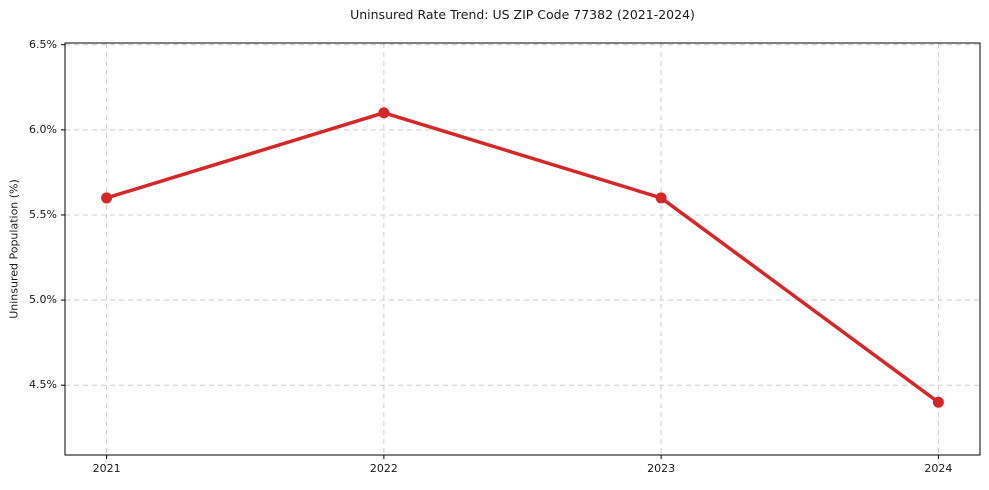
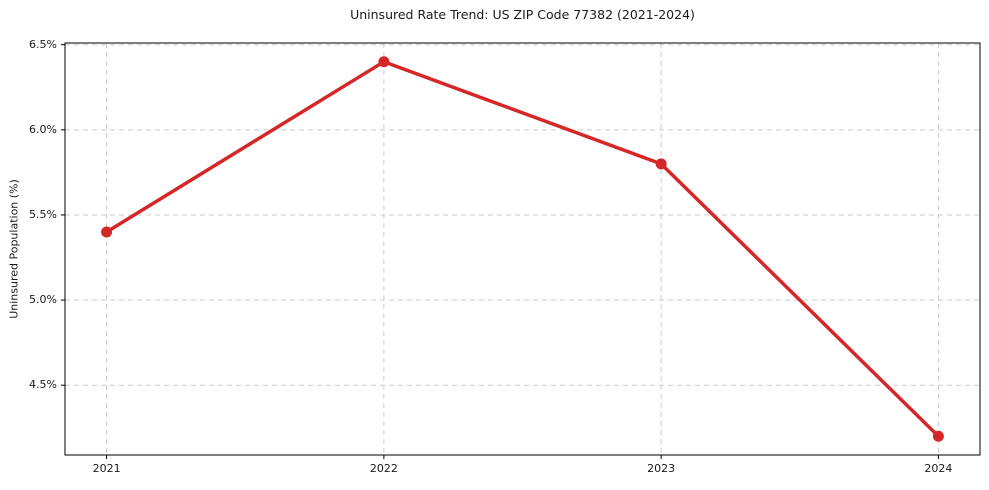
2021: 5.6% -> 5.4%
2022: 6.1% -> 6.4%
2023: 5.6% -> 5.8%
2024: 4.4% -> 4.2%
